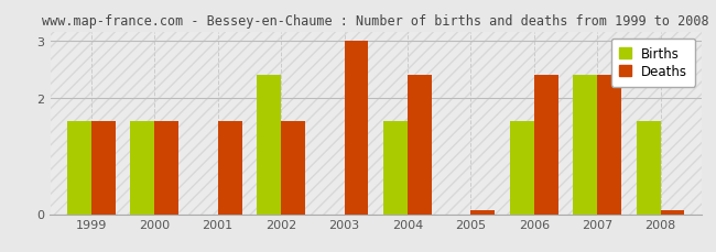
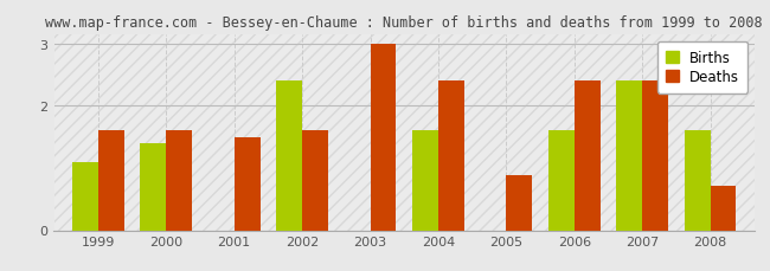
Births/1999: 1.6 -> 1.1
Births/2000: 1.6 -> 1.4
Deaths/2001: 1.60 -> 1.50
Deaths/2005: 0.07 -> 0.88
Deaths/2008: 0.07 -> 0.72
